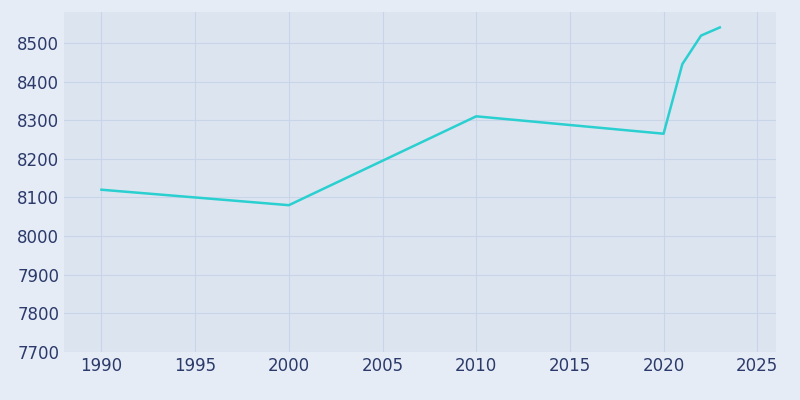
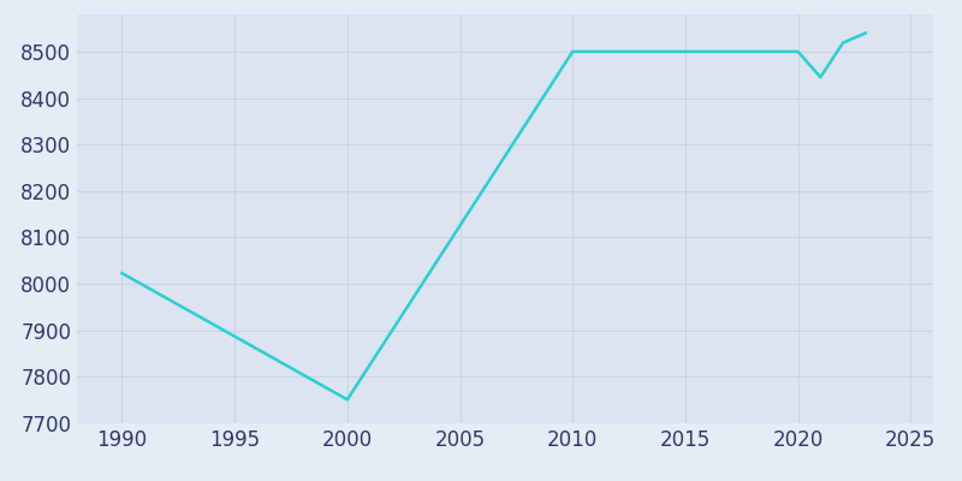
1990: 8120 -> 8023
2000: 8080 -> 7751
2010: 8310 -> 8500
2020: 8265 -> 8500
